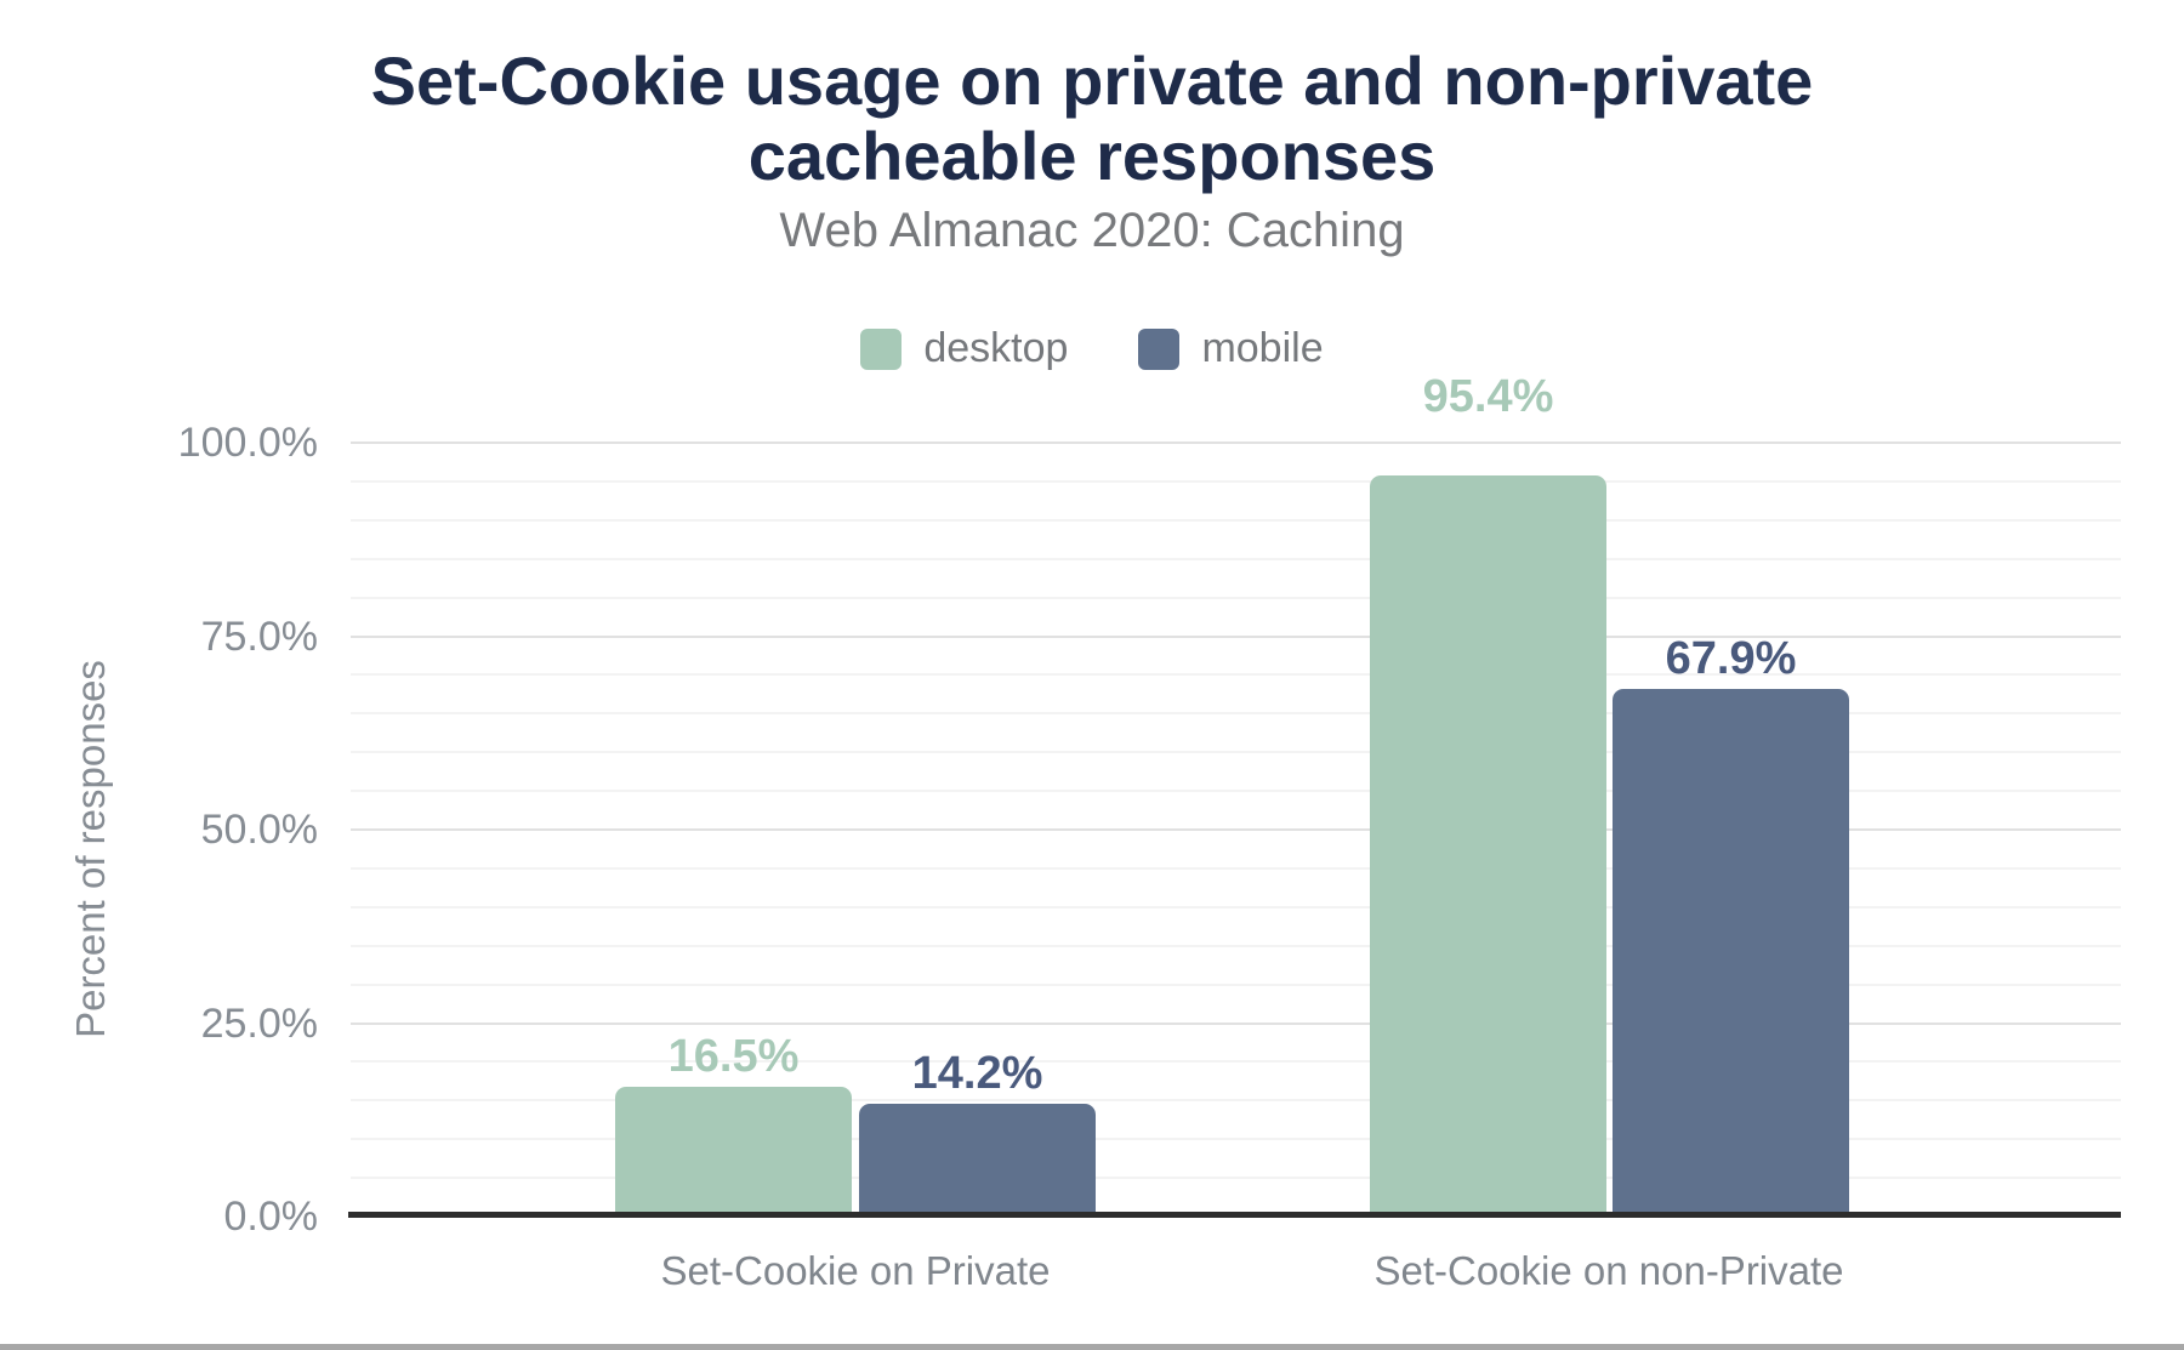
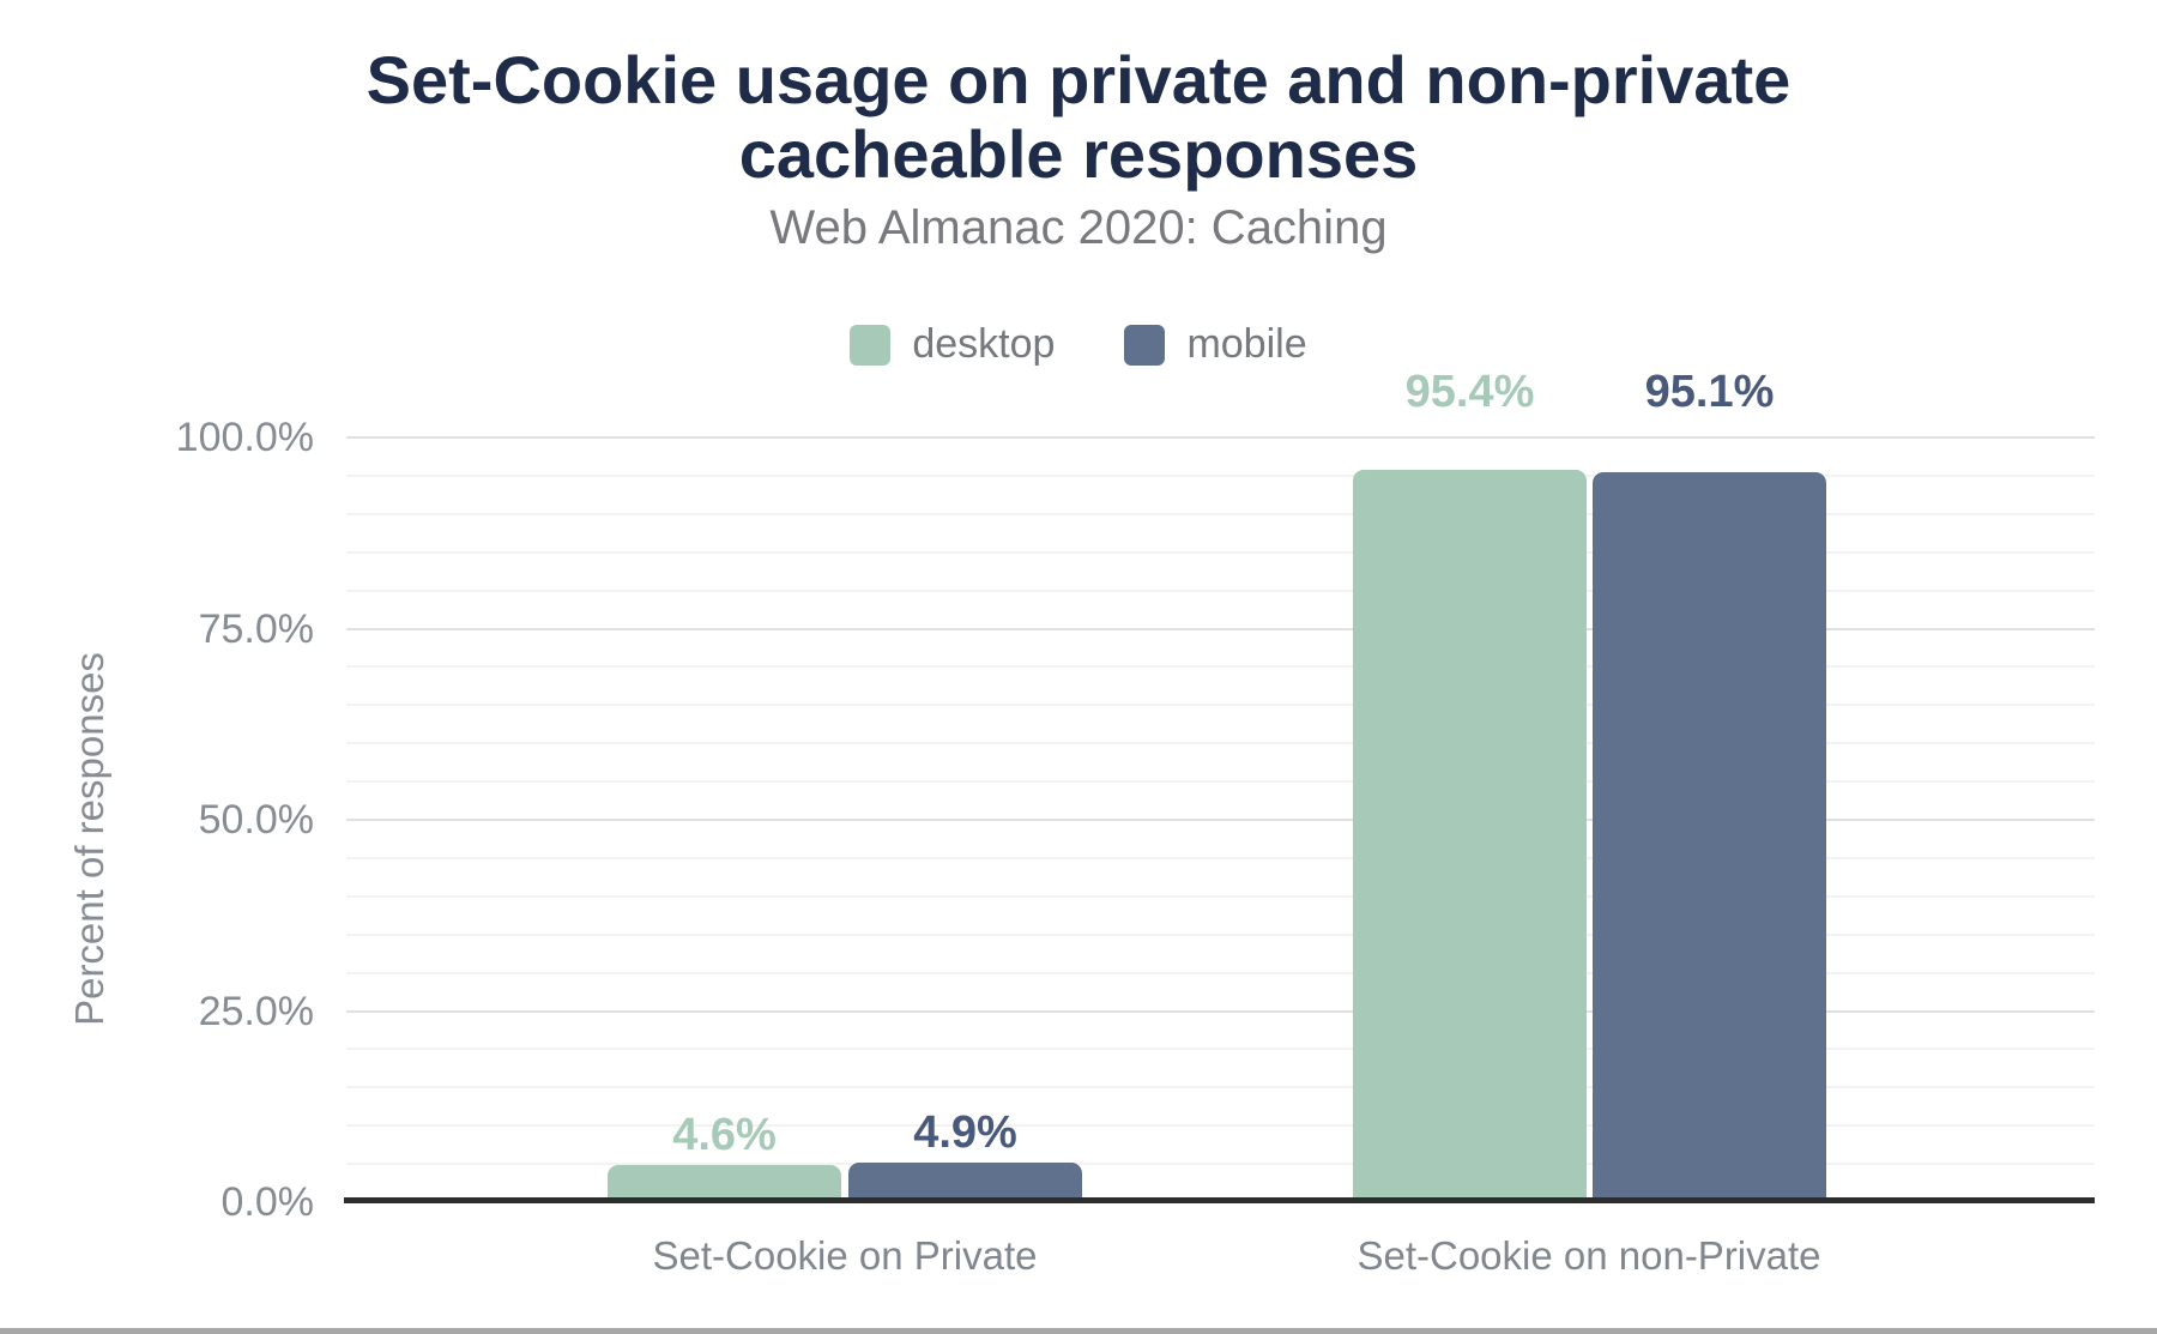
desktop/Set-Cookie on Private: 16.5% -> 4.6%
mobile/Set-Cookie on Private: 14.2% -> 4.9%
mobile/Set-Cookie on non-Private: 67.9% -> 95.1%
